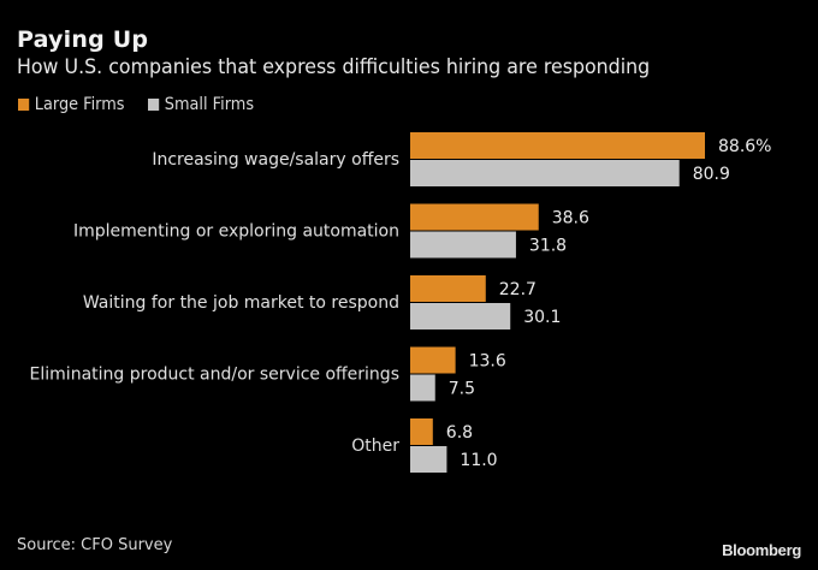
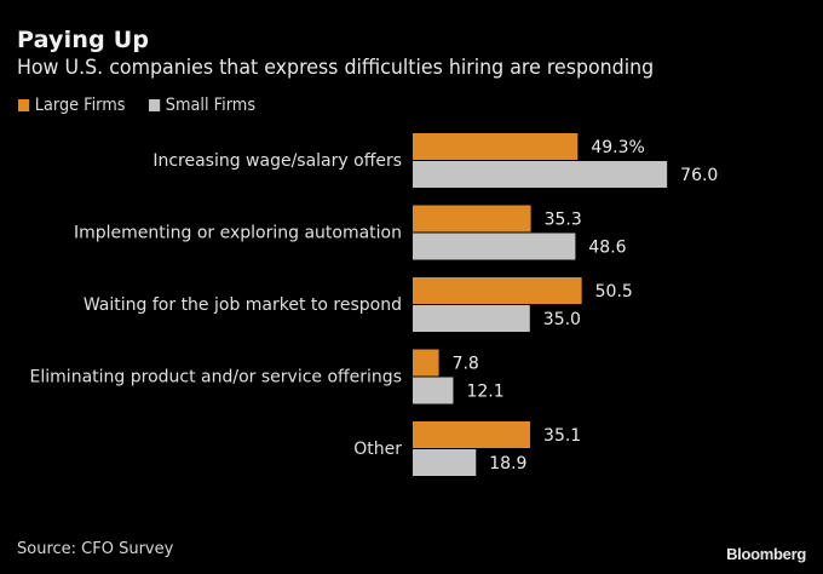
Large Firms/Increasing wage/salary offers: 88.6% -> 49.3%
Small Firms/Increasing wage/salary offers: 80.9 -> 76.0
Large Firms/Implementing or exploring automation: 38.6 -> 35.3
Small Firms/Implementing or exploring automation: 31.8 -> 48.6
Large Firms/Waiting for the job market to respond: 22.7 -> 50.5
Small Firms/Waiting for the job market to respond: 30.1 -> 35.0
Large Firms/Eliminating product and/or service offerings: 13.6 -> 7.8
Small Firms/Eliminating product and/or service offerings: 7.5 -> 12.1
Large Firms/Other: 6.8 -> 35.1
Small Firms/Other: 11.0 -> 18.9
